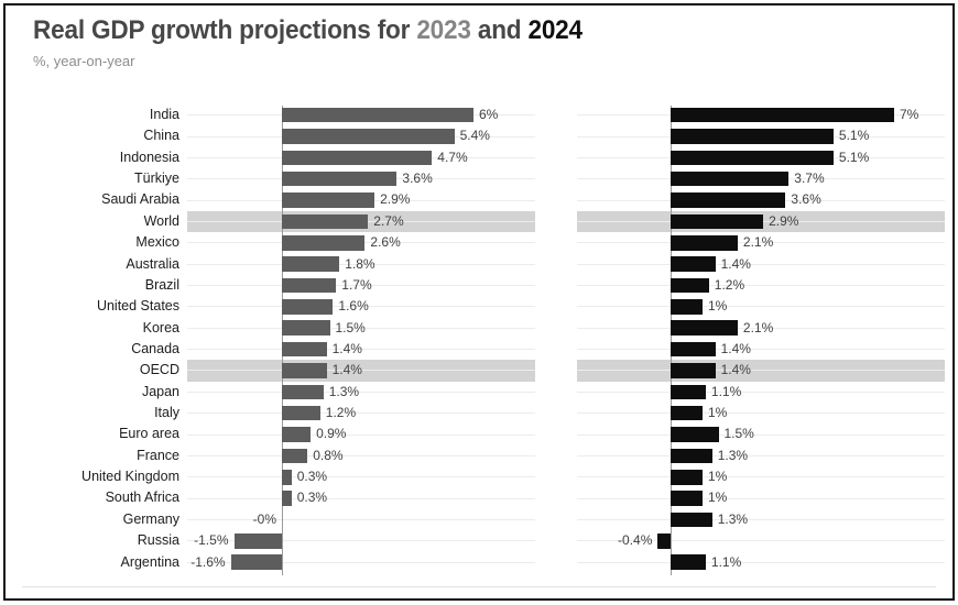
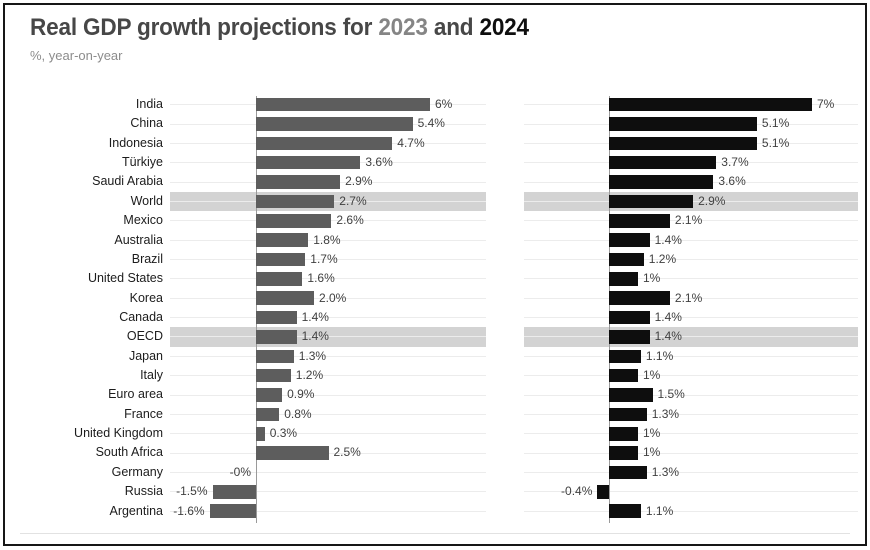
2023/Korea: 1.5% -> 2.0%
2023/South Africa: 0.3% -> 2.5%
